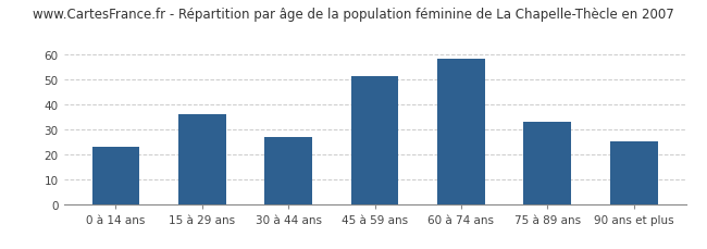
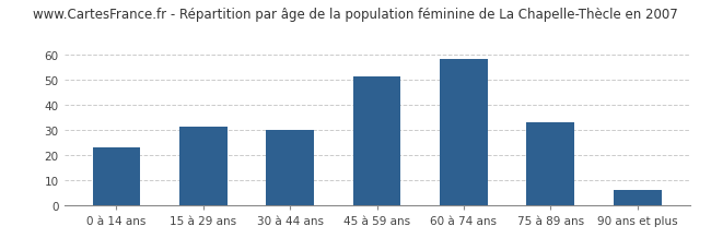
15 à 29 ans: 36 -> 31
30 à 44 ans: 27 -> 30
90 ans et plus: 25 -> 6
